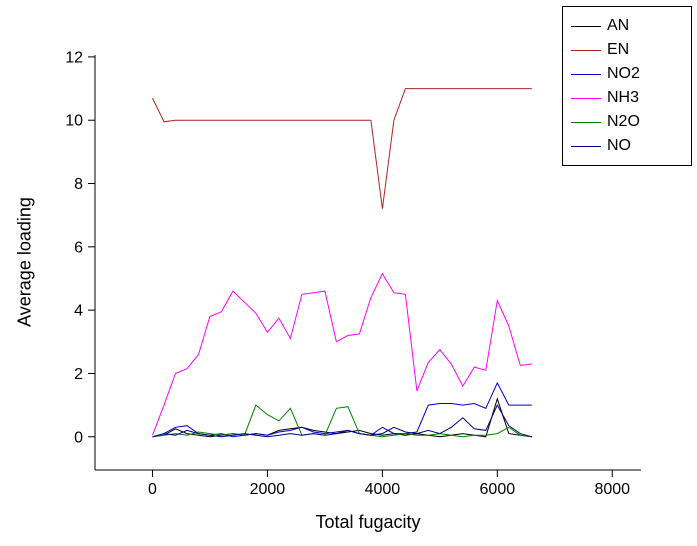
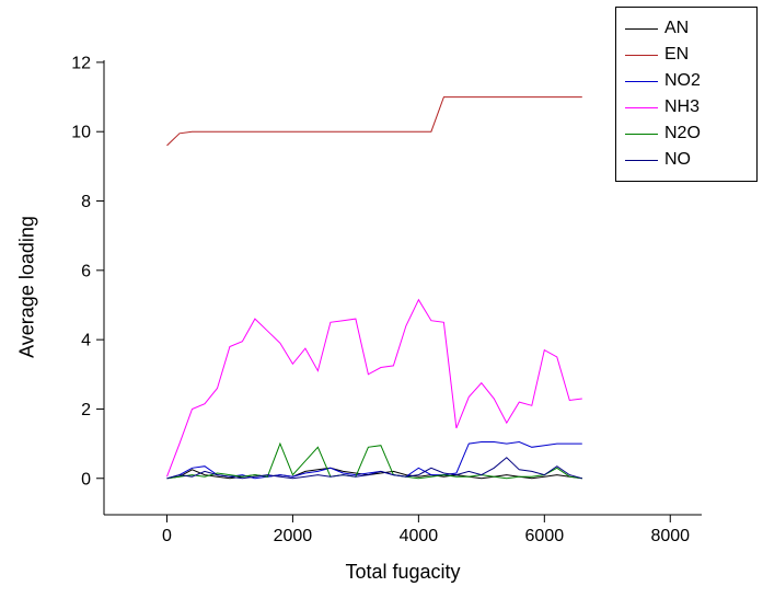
EN/0: 10.7 -> 9.6
N2O/2000: 0.7 -> 0.1
EN/4000: 7.2 -> 10.0
AN/6000: 1.2 -> 0.1
NO2/6000: 1.7 -> 0.9
NH3/6000: 4.3 -> 3.7
NO/6000: 1.0 -> 0.1
